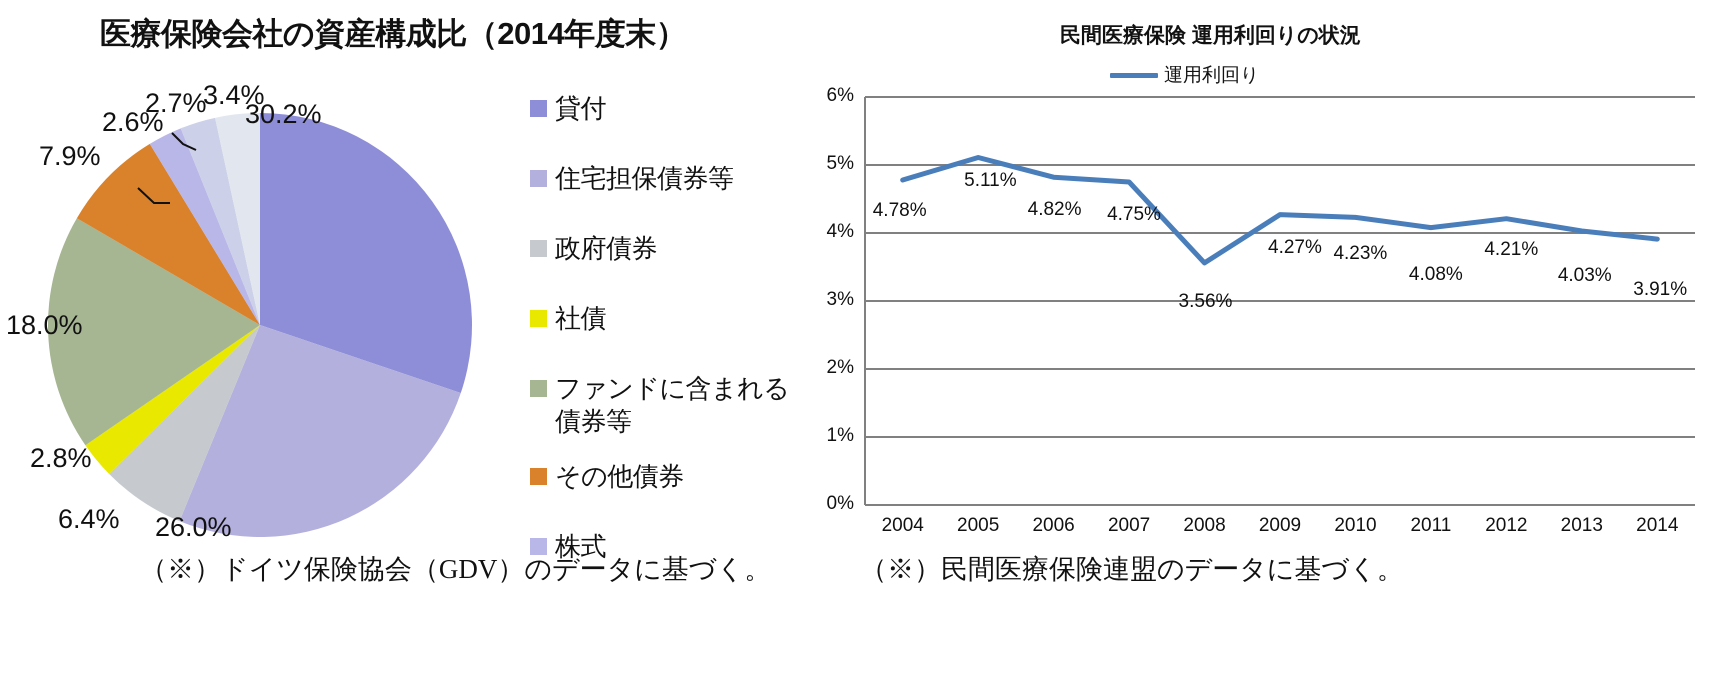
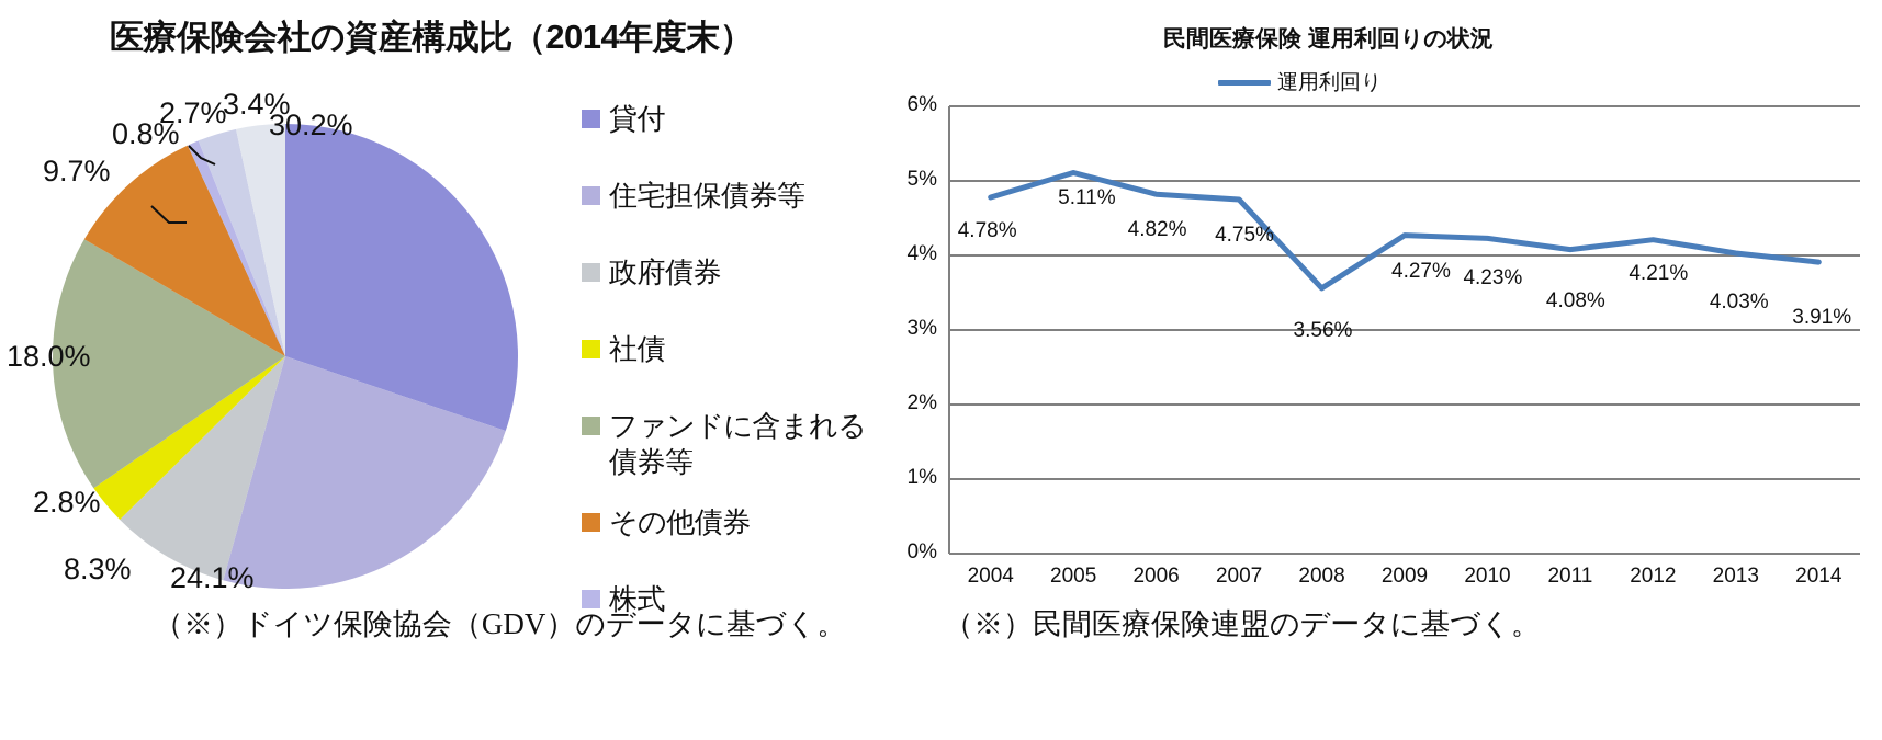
医療保険会社の資産構成比（2014年度末）/住宅担保債券等: 26.0% -> 24.1%
医療保険会社の資産構成比（2014年度末）/政府債券: 6.4% -> 8.3%
医療保険会社の資産構成比（2014年度末）/その他債券: 7.9% -> 9.7%
医療保険会社の資産構成比（2014年度末）/株式: 2.6% -> 0.8%
